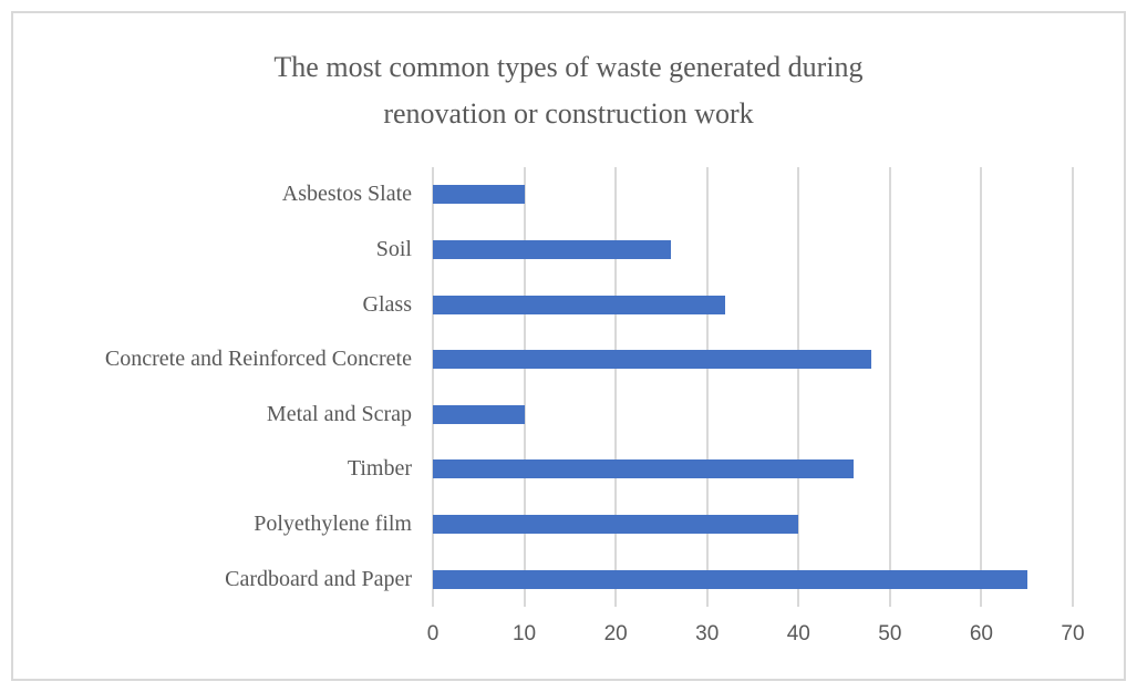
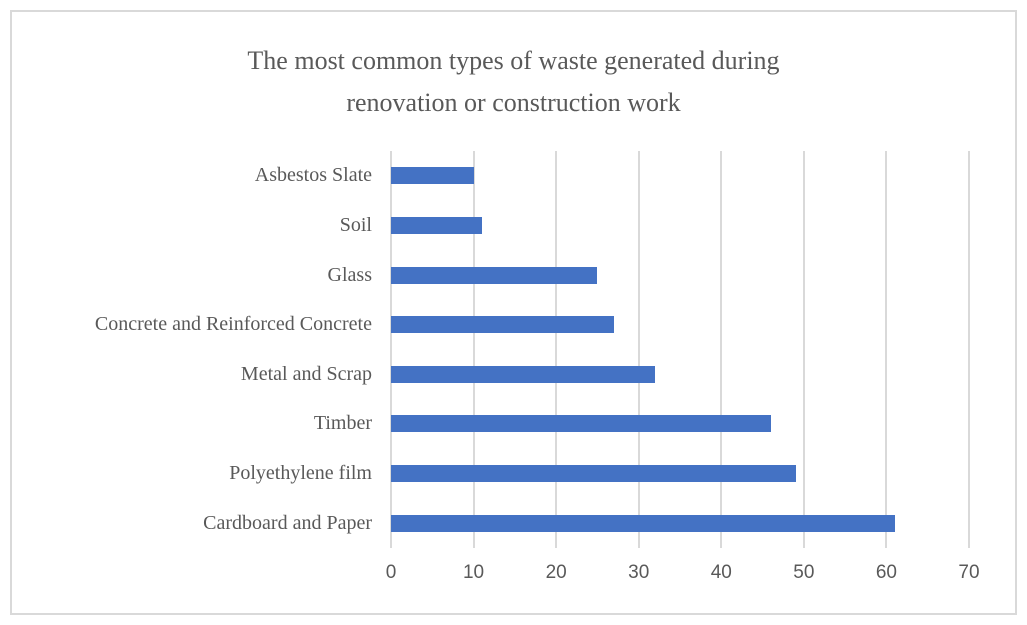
Soil: 26 -> 11
Glass: 32 -> 25
Concrete and Reinforced Concrete: 48 -> 27
Metal and Scrap: 10 -> 32
Polyethylene film: 40 -> 49
Cardboard and Paper: 65 -> 61
